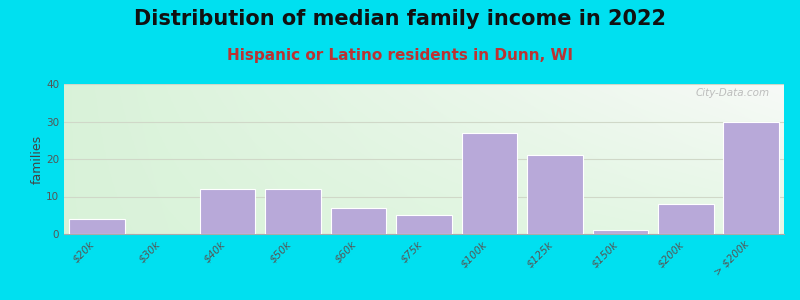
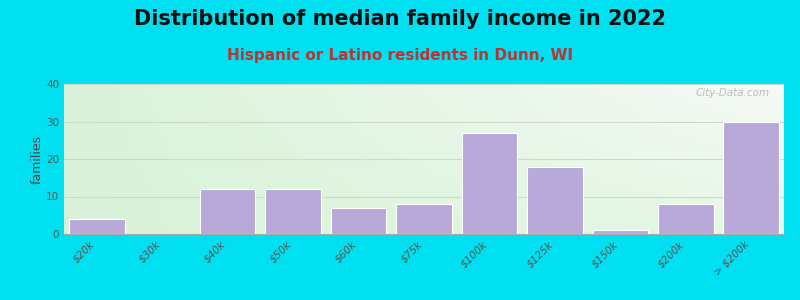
$75k: 5 -> 8
$125k: 21 -> 18
